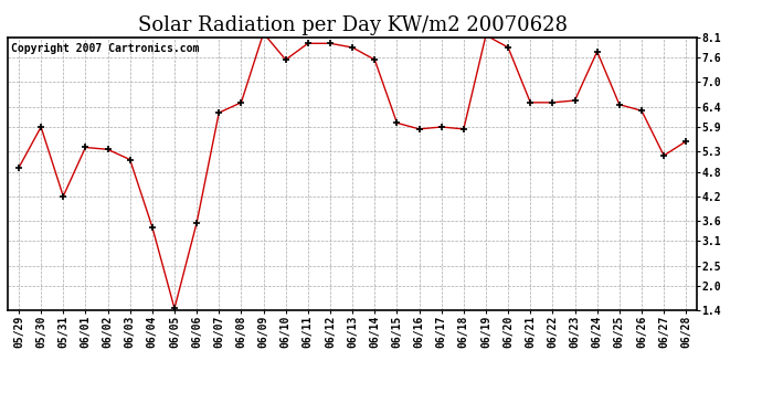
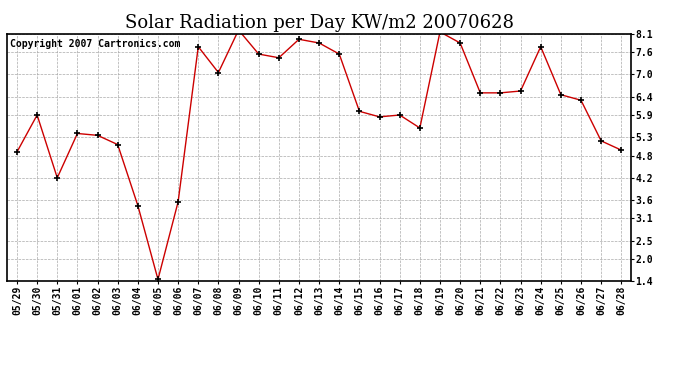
06/07: 6.25 -> 7.75
06/08: 6.50 -> 7.05
06/11: 7.95 -> 7.45
06/18: 5.85 -> 5.55
06/28: 5.55 -> 4.95
